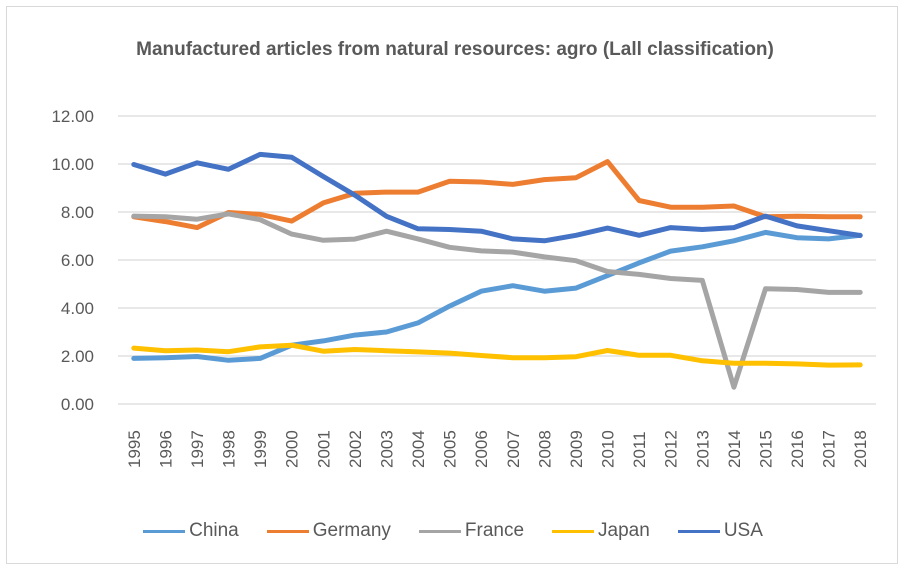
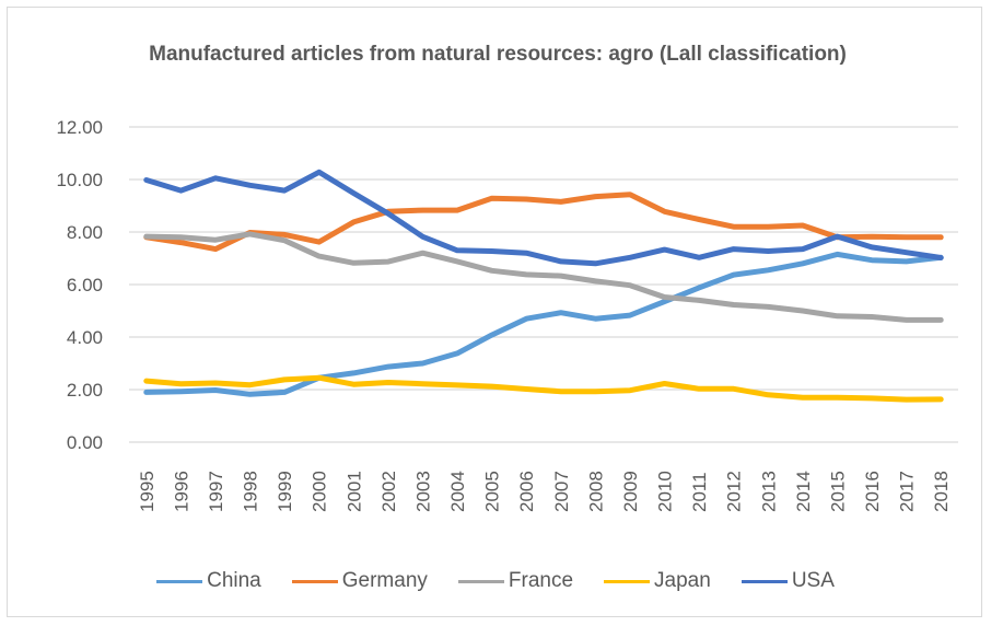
USA/1999: 10.4 -> 9.6
Germany/2010: 10.1 -> 8.8
France/2014: 0.7 -> 5.0
